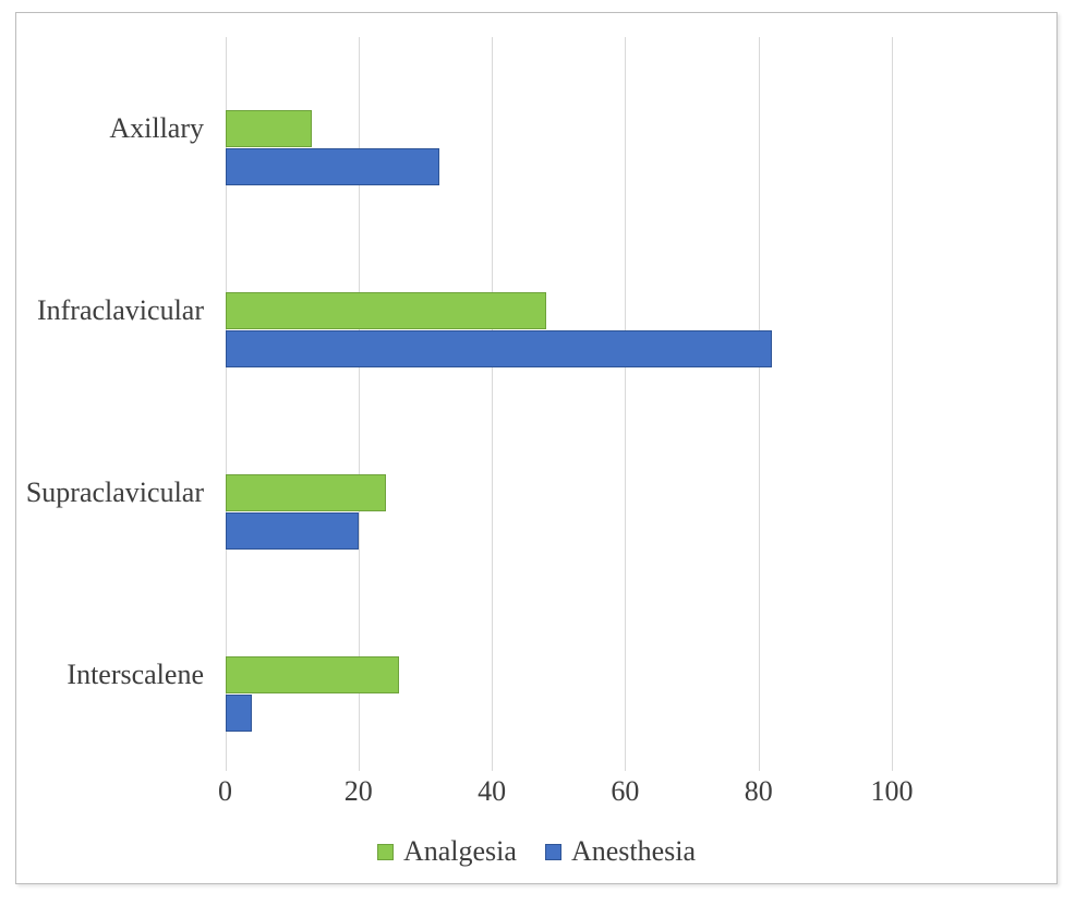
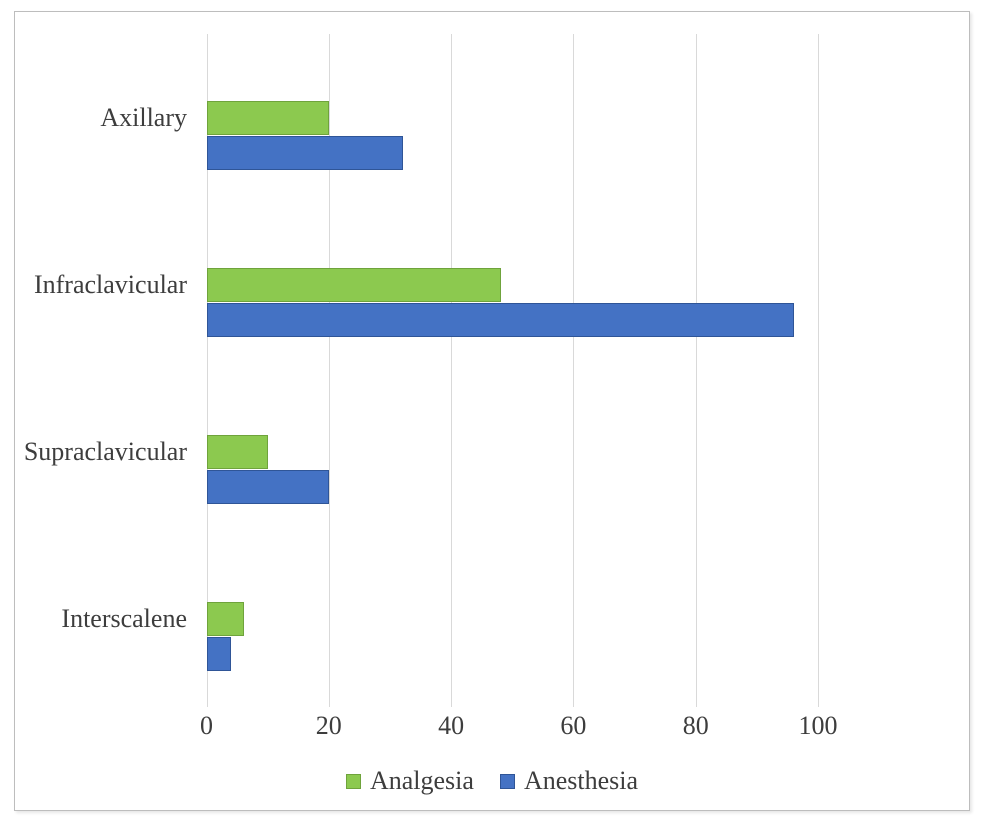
Analgesia/Axillary: 13 -> 20
Anesthesia/Infraclavicular: 82 -> 96
Analgesia/Supraclavicular: 24 -> 10
Analgesia/Interscalene: 26 -> 6
